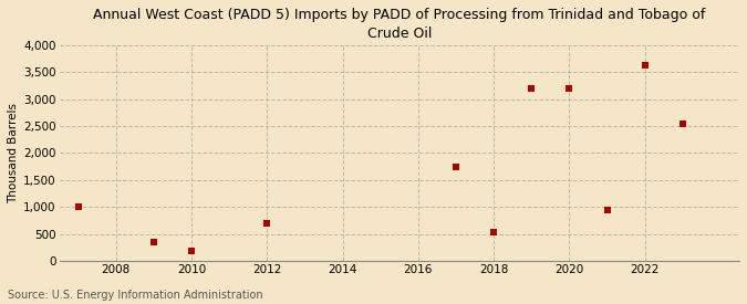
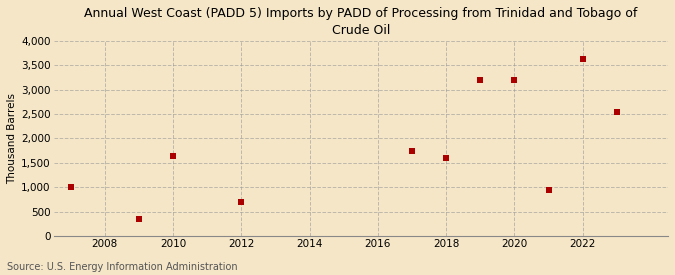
2010: 180 -> 1,650
2018: 520 -> 1,600
